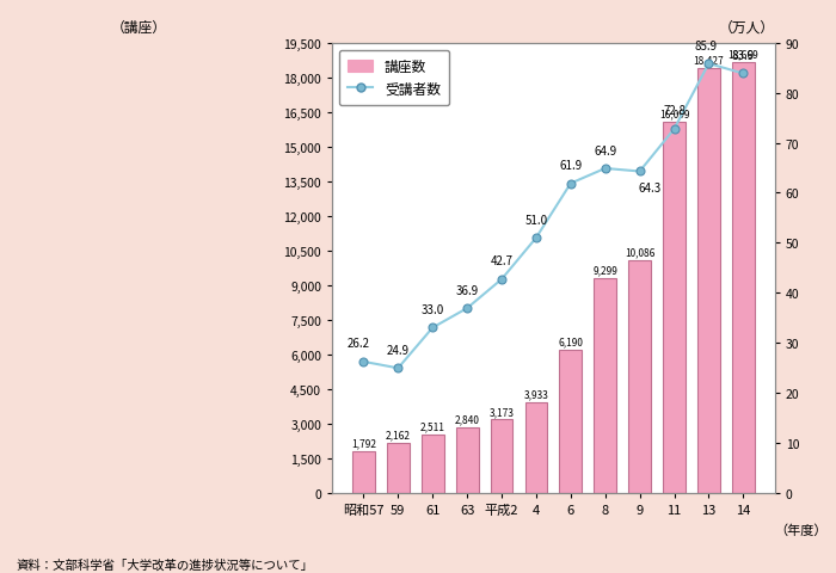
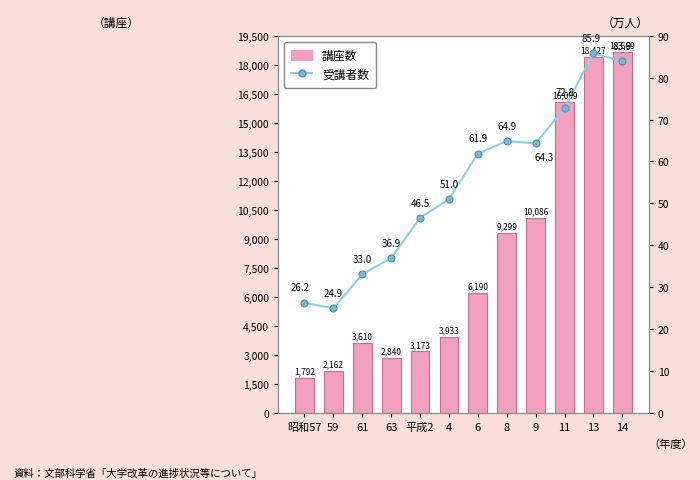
講座数/61: 2,511 -> 3,610
受講者数/平成2: 42.7 -> 46.5
